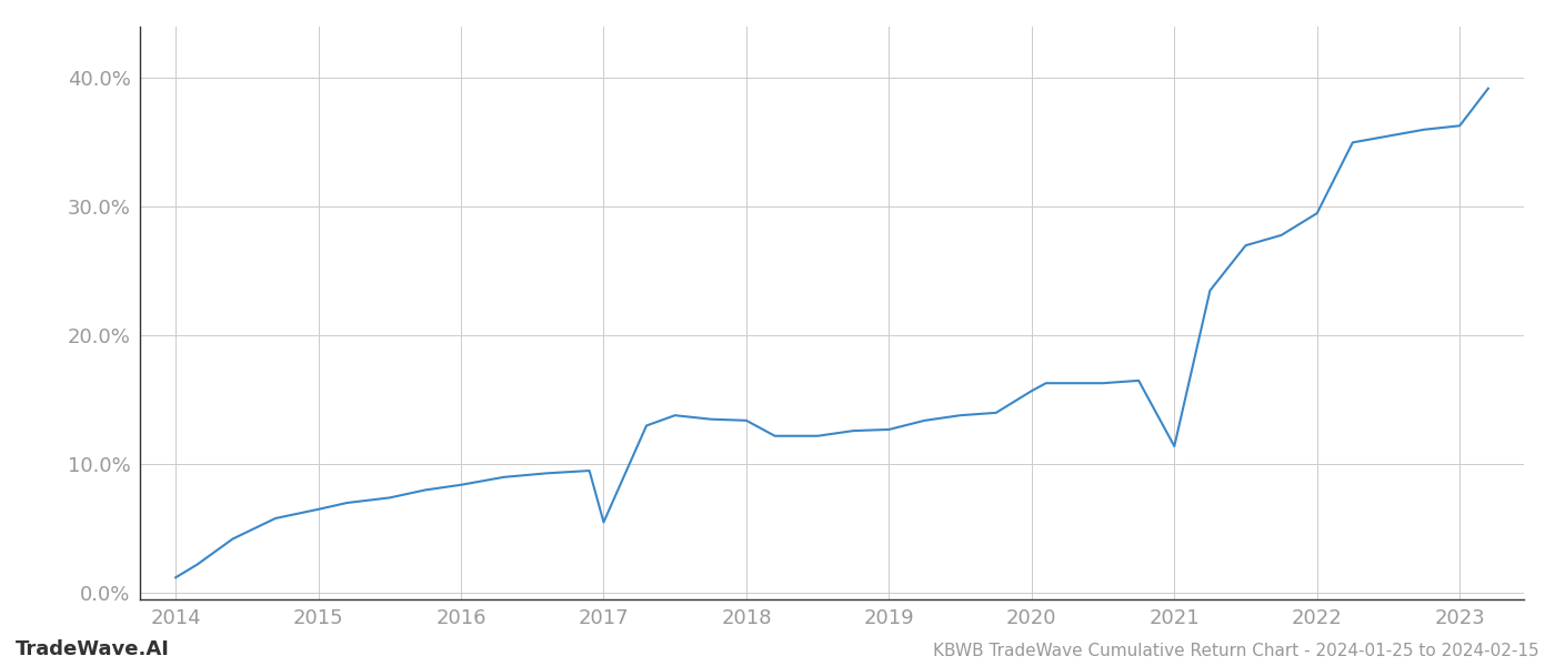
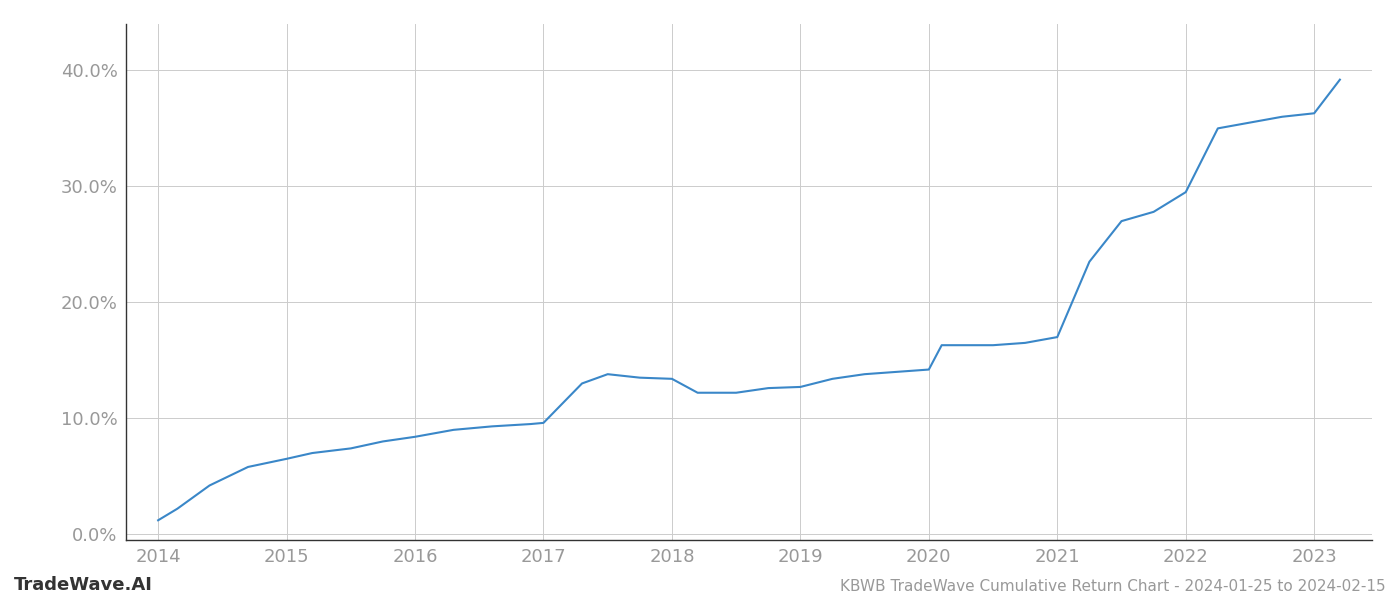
2017: 5.5% -> 9.6%
2020: 15.7% -> 14.2%
2021: 11.4% -> 17.0%
